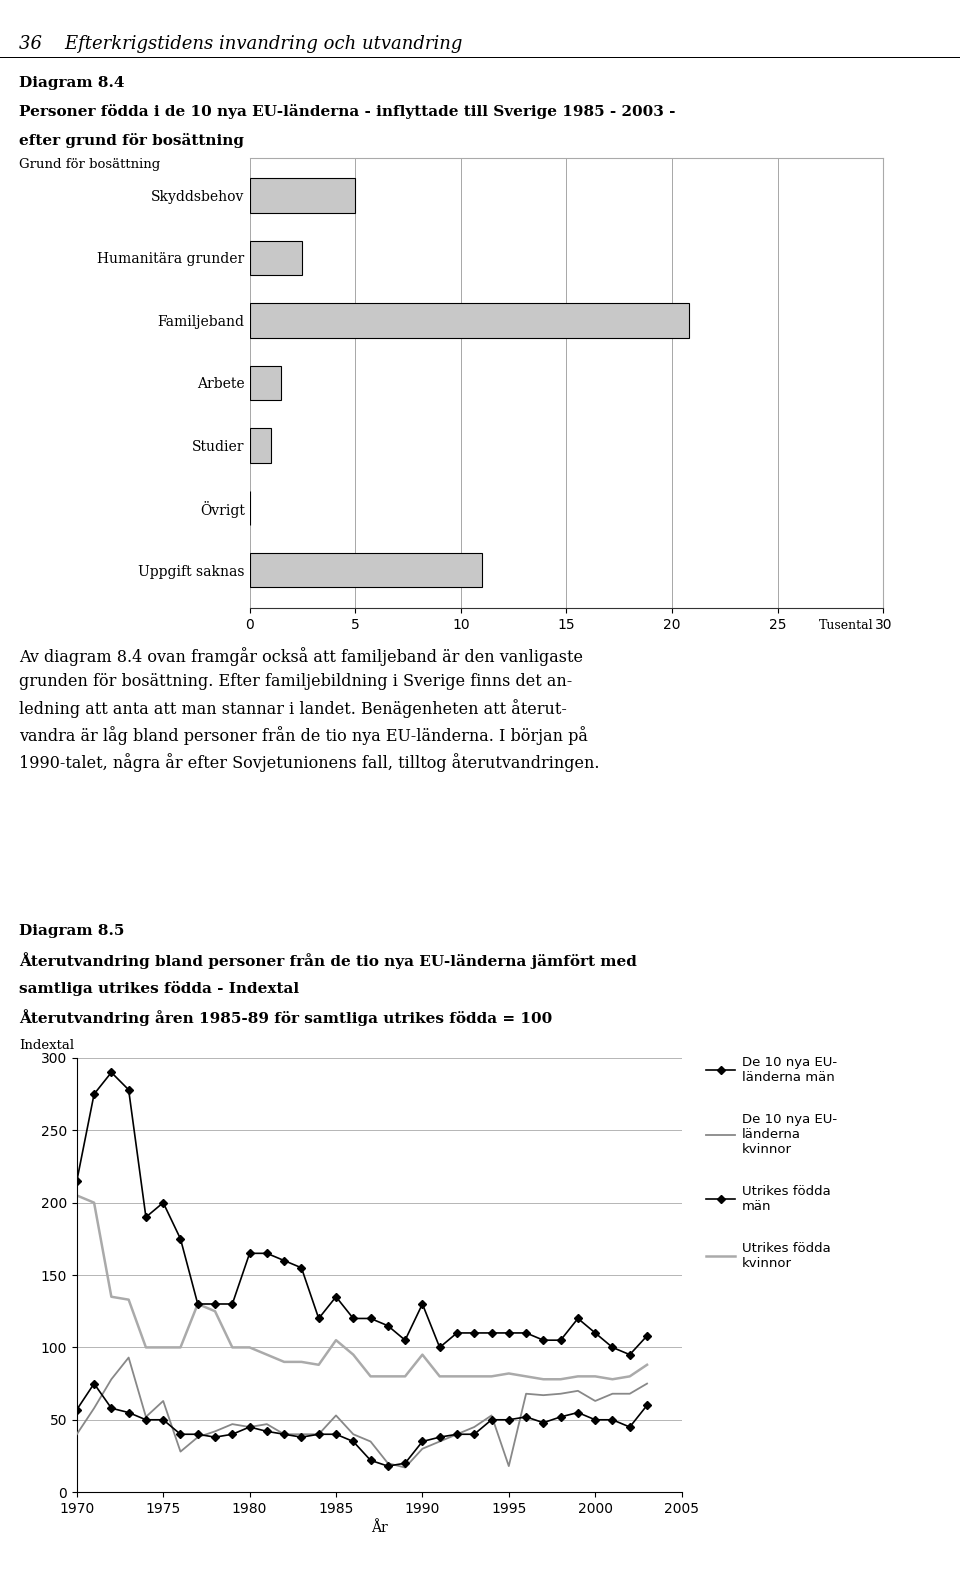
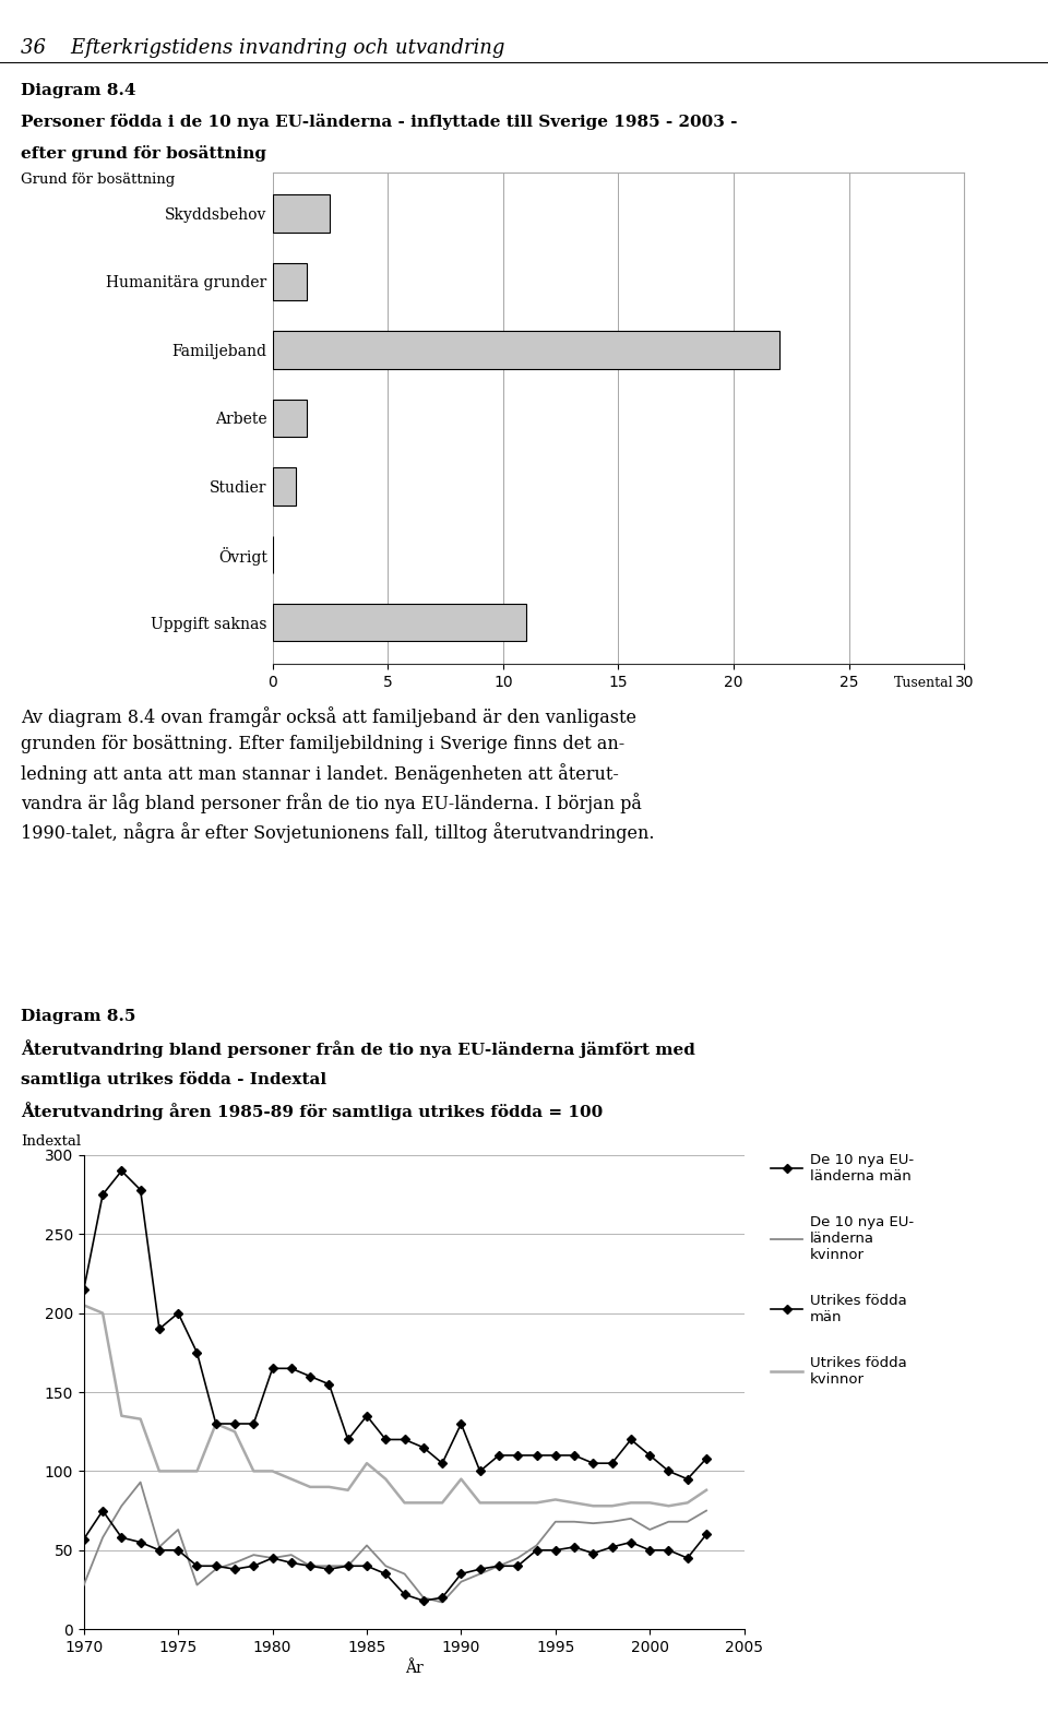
Skyddsbehov: 5.0 -> 2.5
Humanitära grunder: 2.5 -> 1.5
Familjeband: 20.8 -> 22.0
De 10 nya EU- länderna kvinnor/1970: 40 -> 28
De 10 nya EU- länderna kvinnor/1995: 18 -> 68
